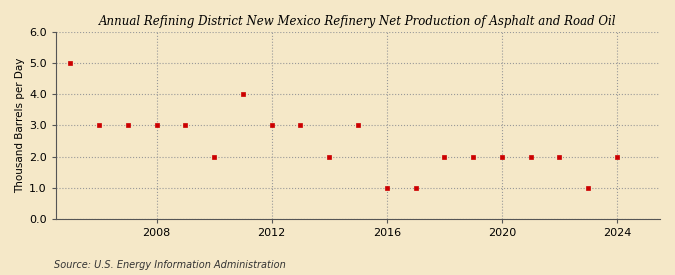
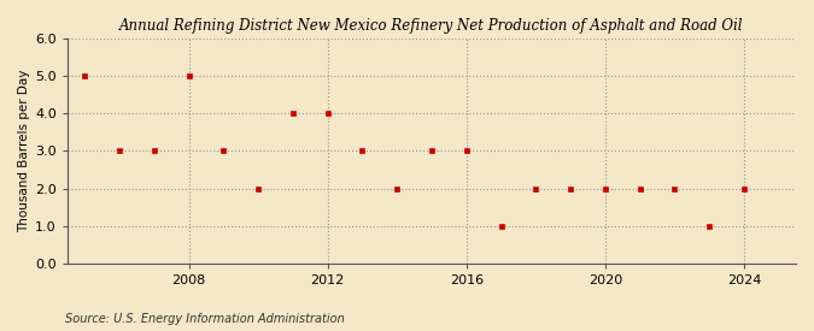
2008: 3 -> 5
2012: 3 -> 4
2016: 1 -> 3
